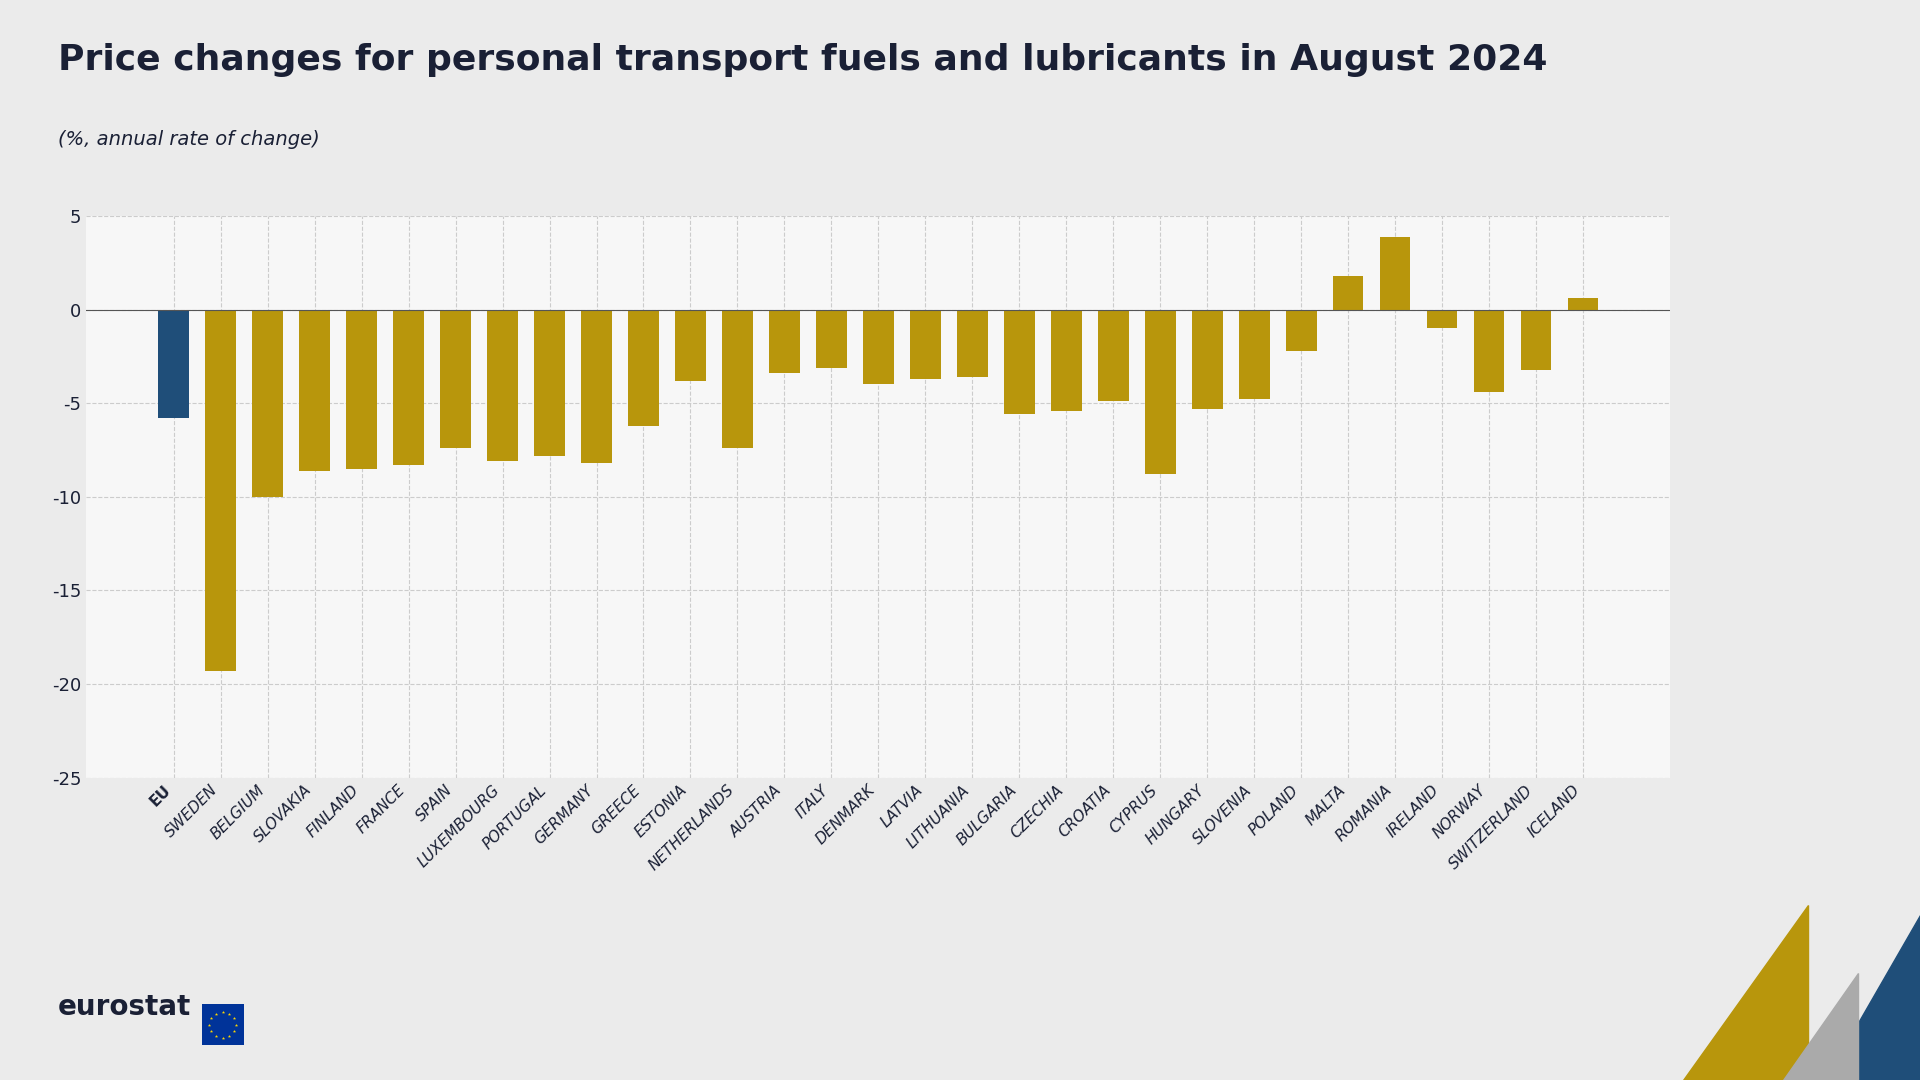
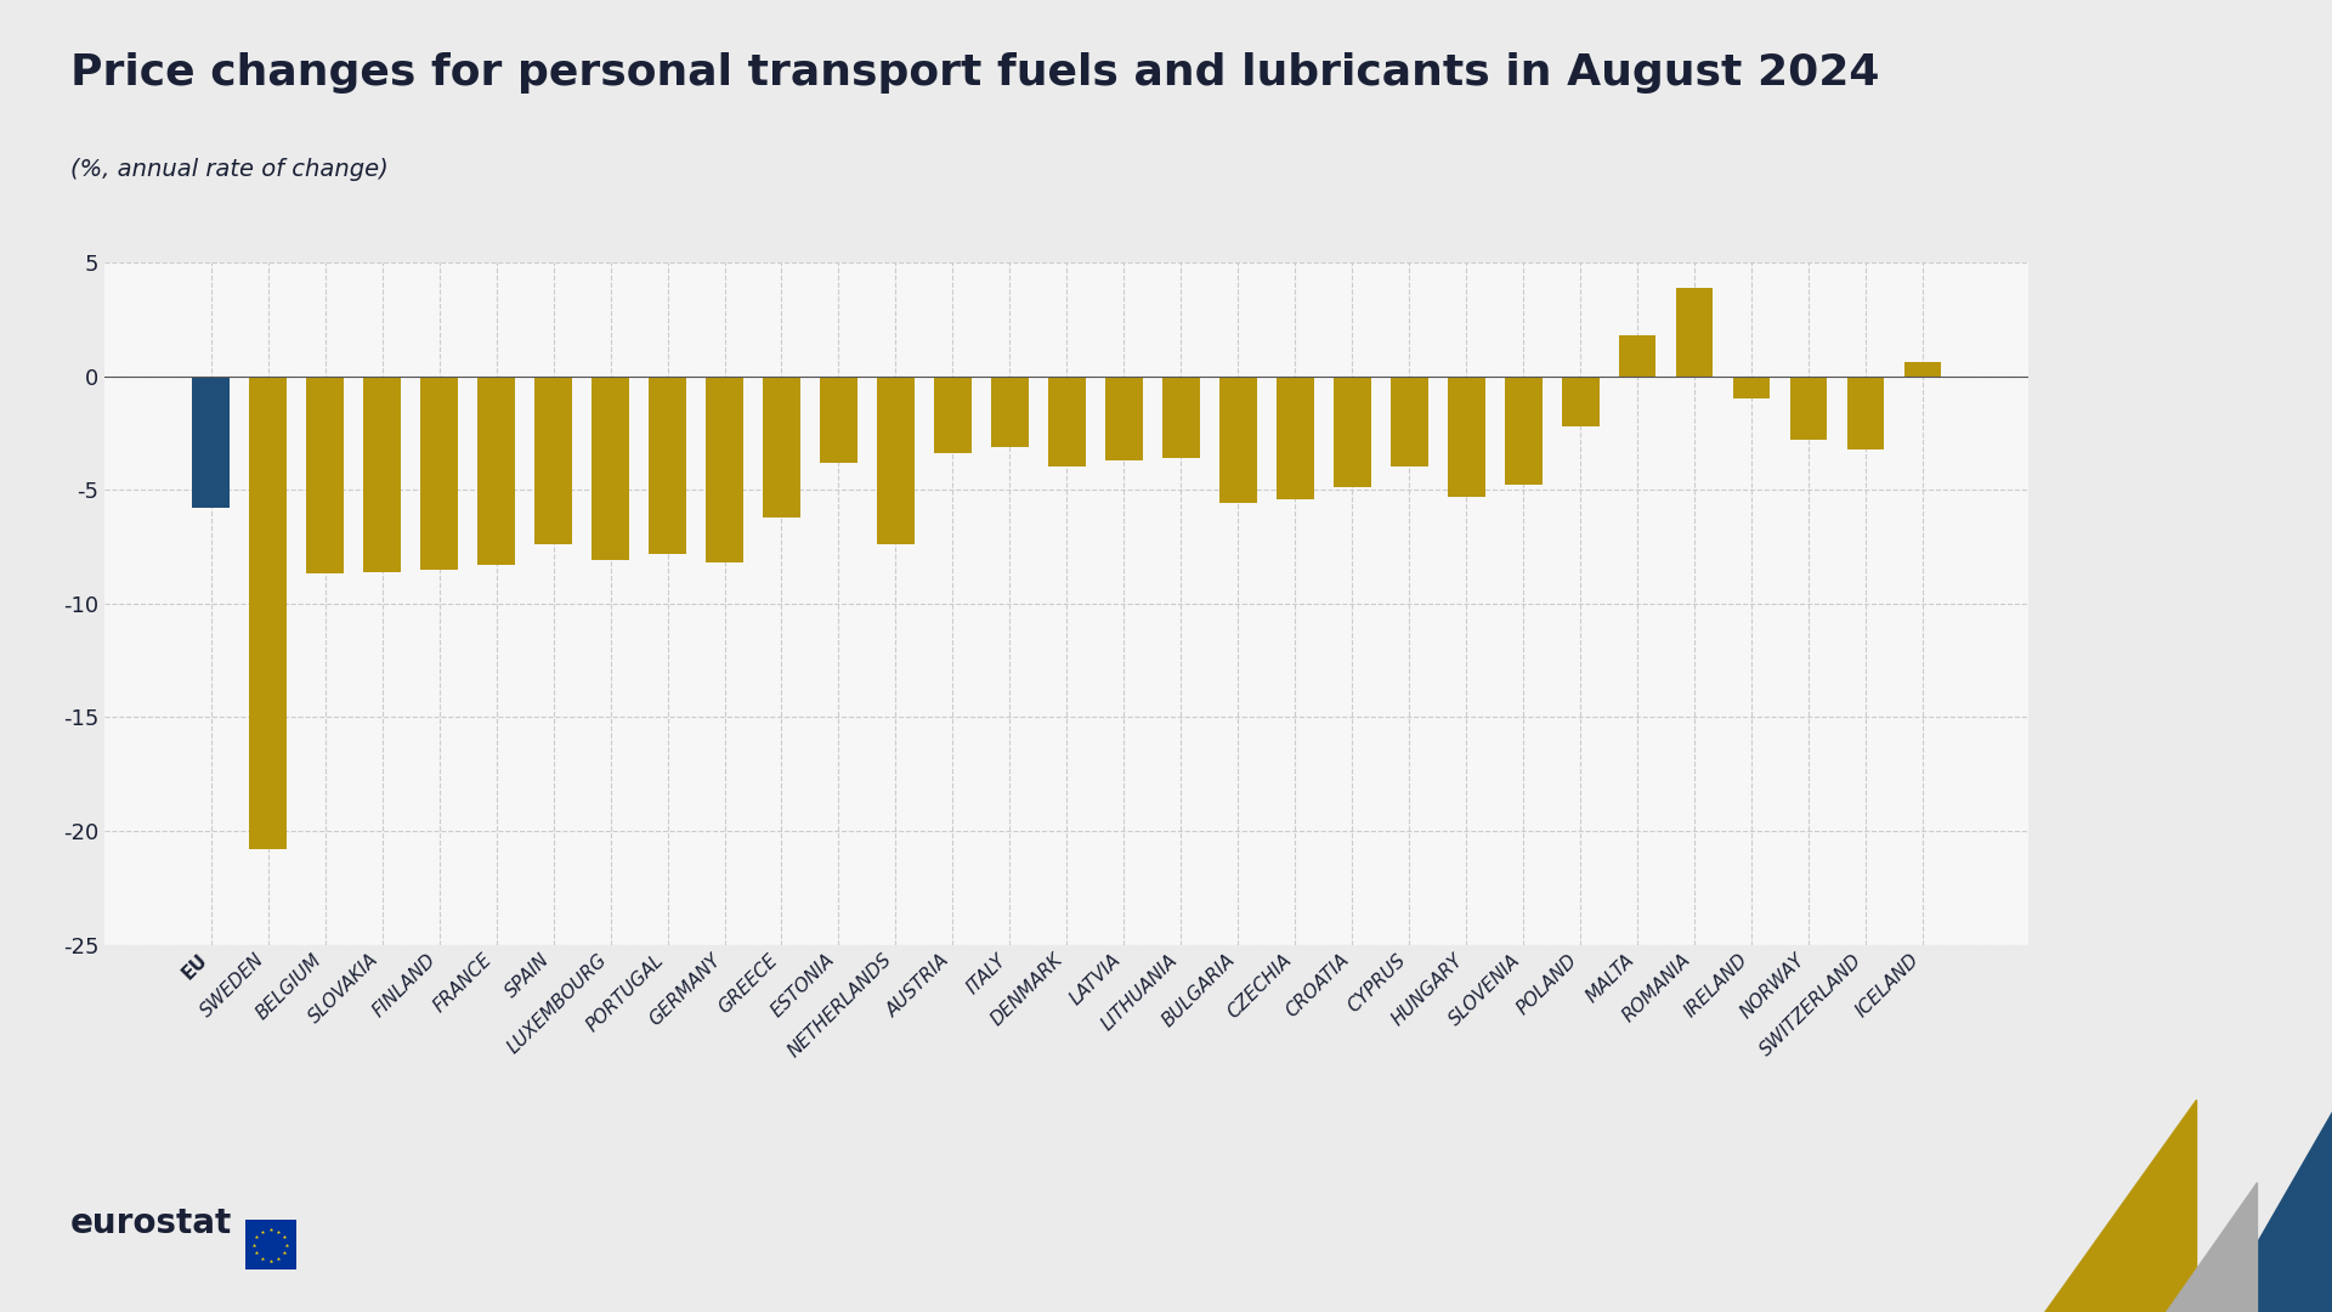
SWEDEN: -19.3 -> -20.8
BELGIUM: -10.0 -> -8.7
CYPRUS: -8.8 -> -4.0
NORWAY: -4.4 -> -2.8
